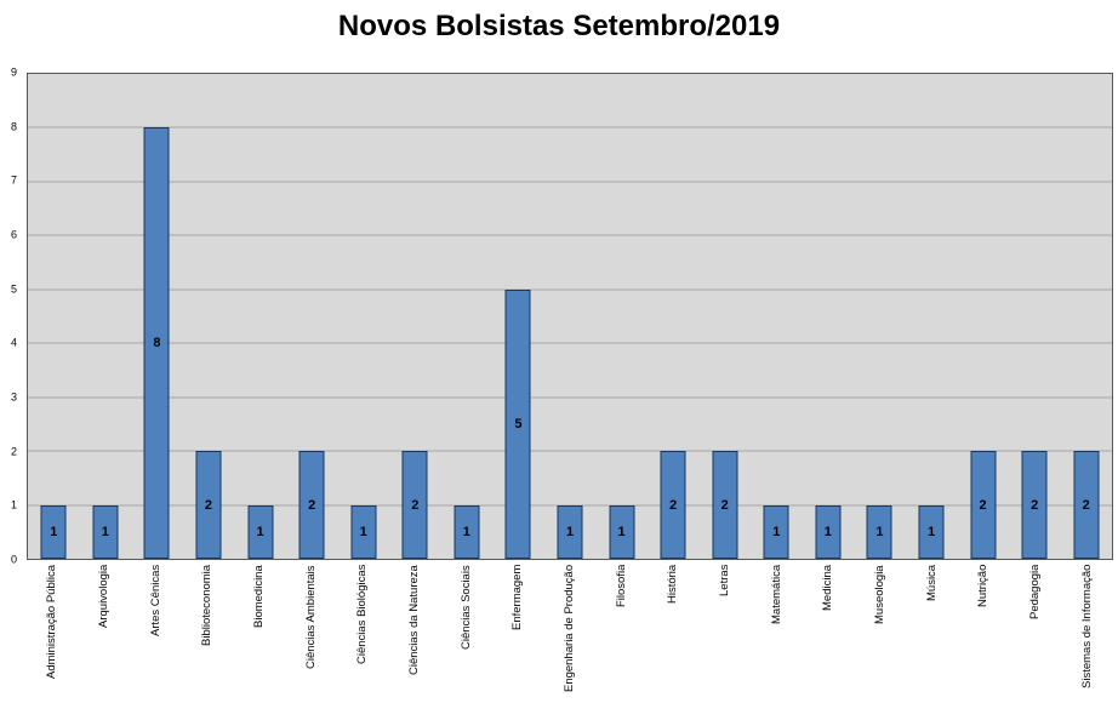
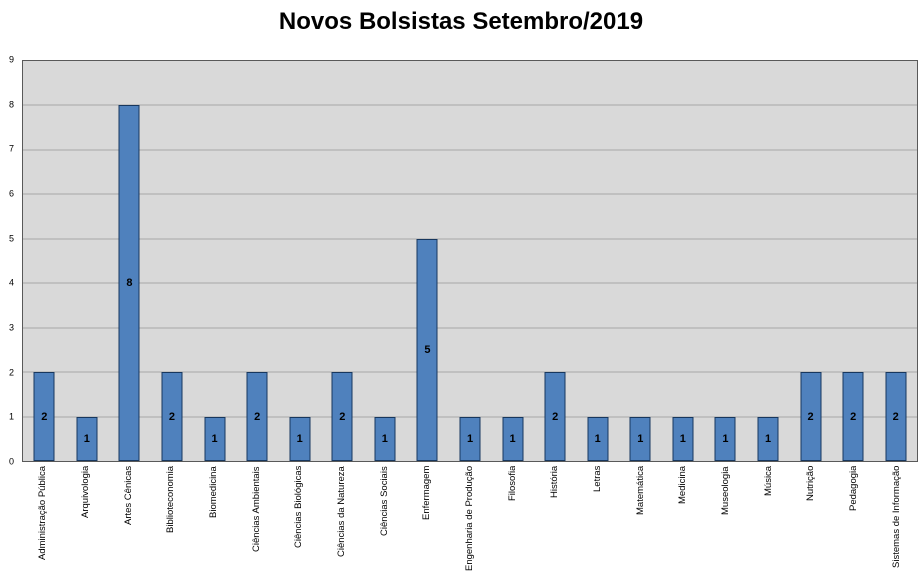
Administração Pública: 1 -> 2
Letras: 2 -> 1
